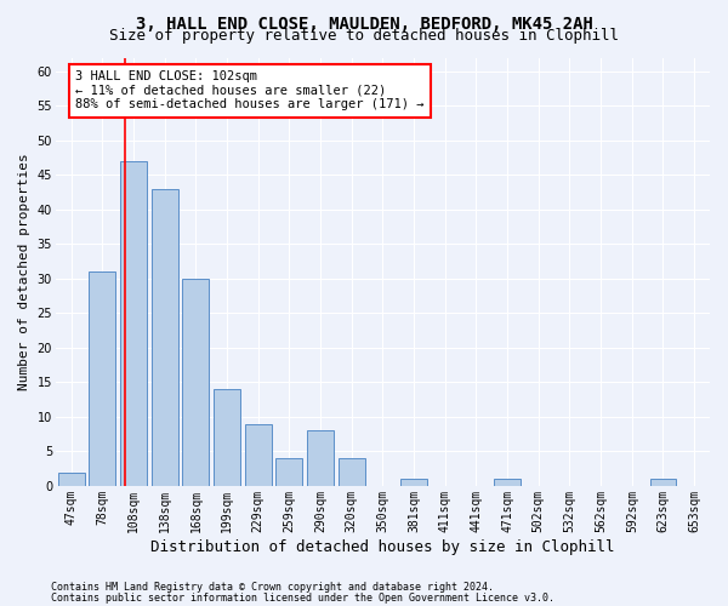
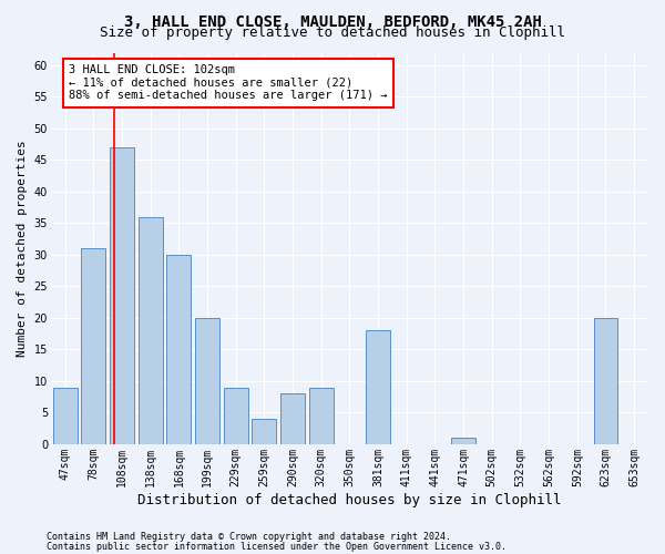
47sqm: 2 -> 9
138sqm: 43 -> 36
199sqm: 14 -> 20
320sqm: 4 -> 9
381sqm: 1 -> 18
623sqm: 1 -> 20
